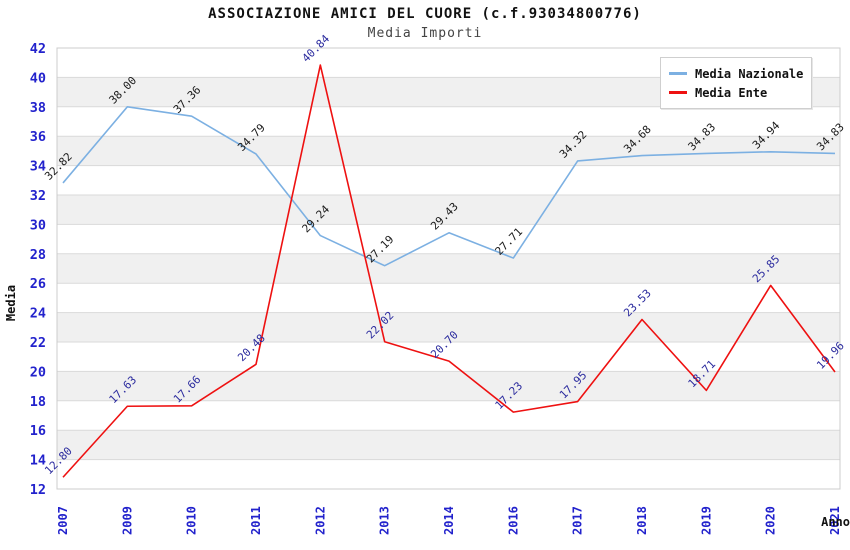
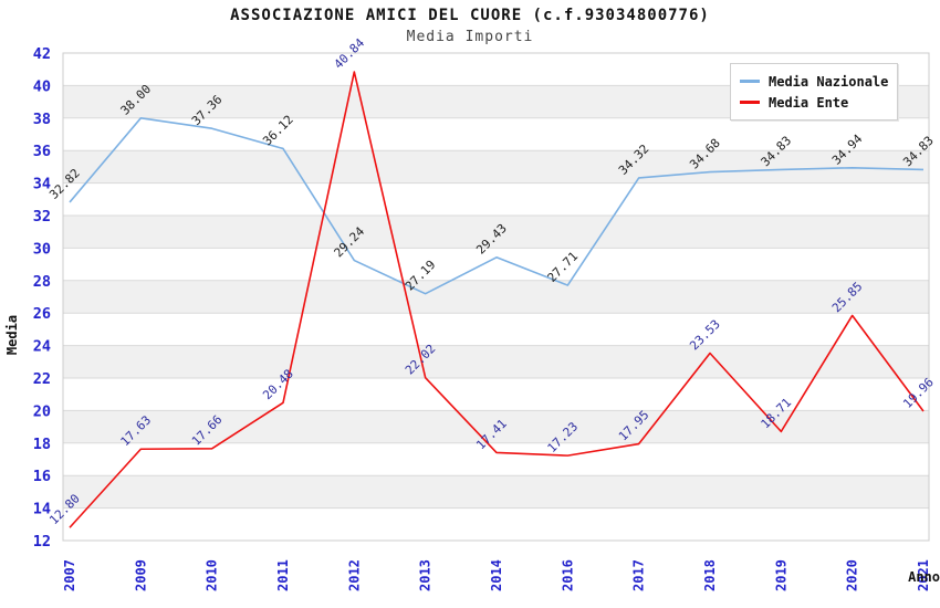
Media Nazionale/2011: 34.79 -> 36.12
Media Ente/2014: 20.70 -> 17.41
